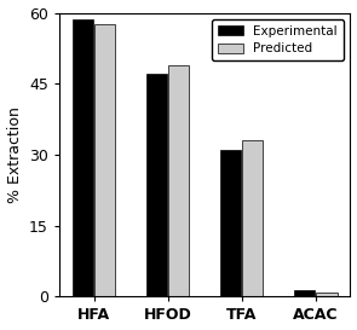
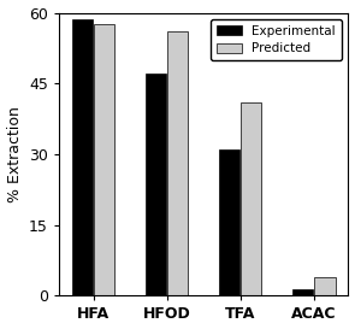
Predicted/HFOD: 49.0 -> 56.0
Predicted/TFA: 33.0 -> 41.0
Predicted/ACAC: 0.8 -> 4.0
